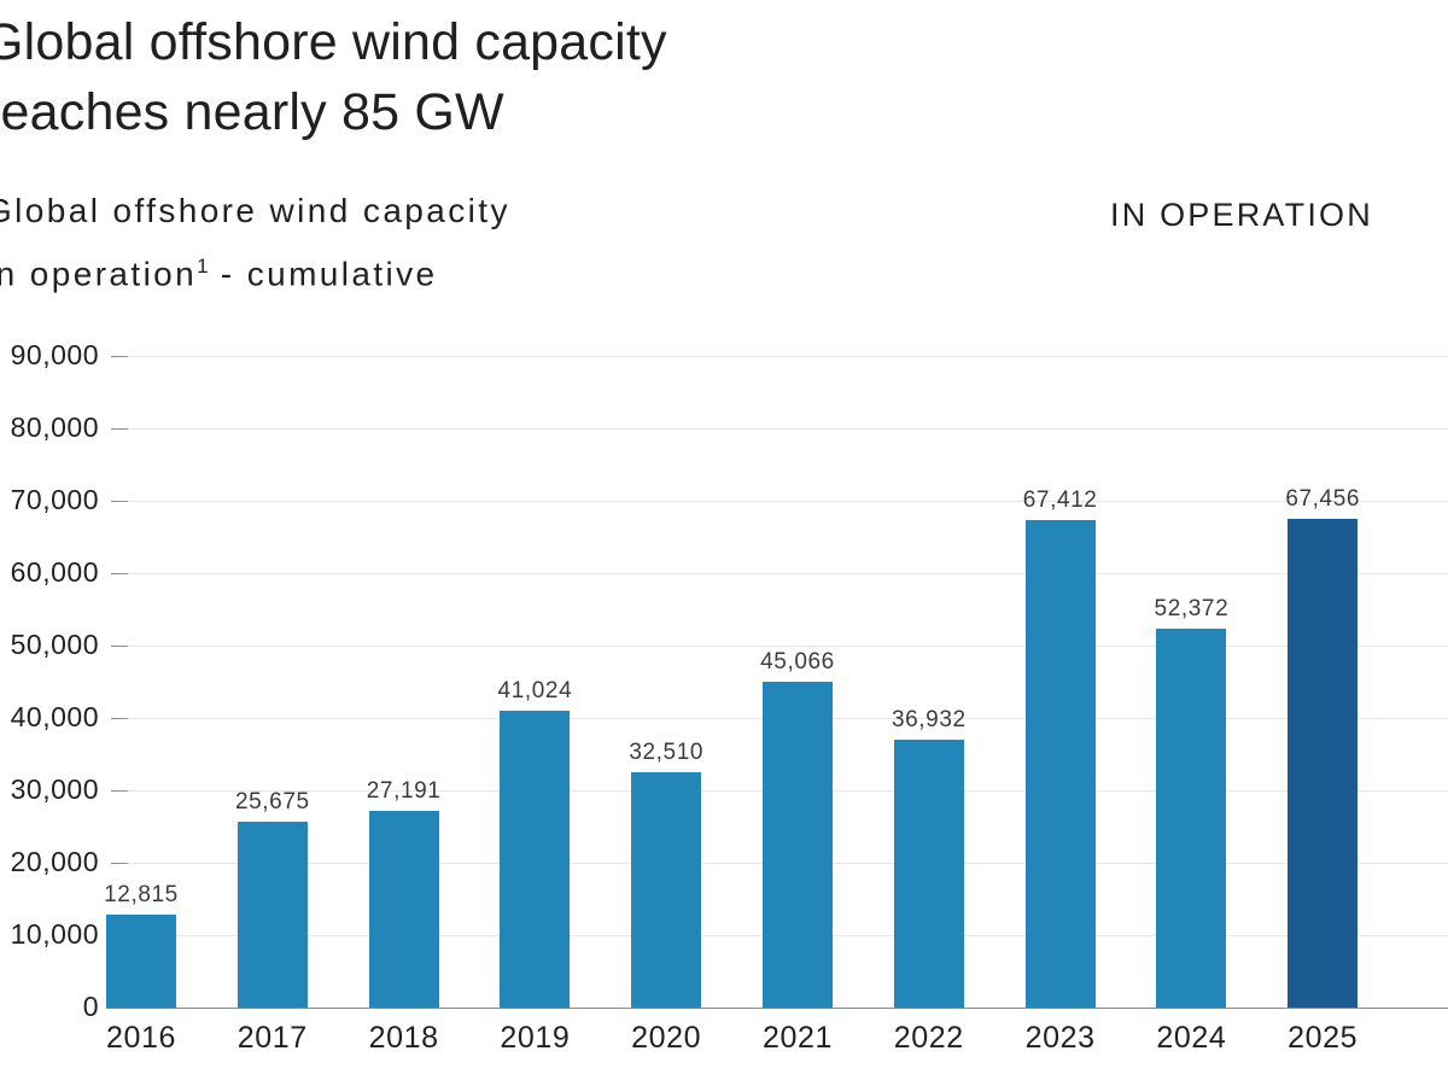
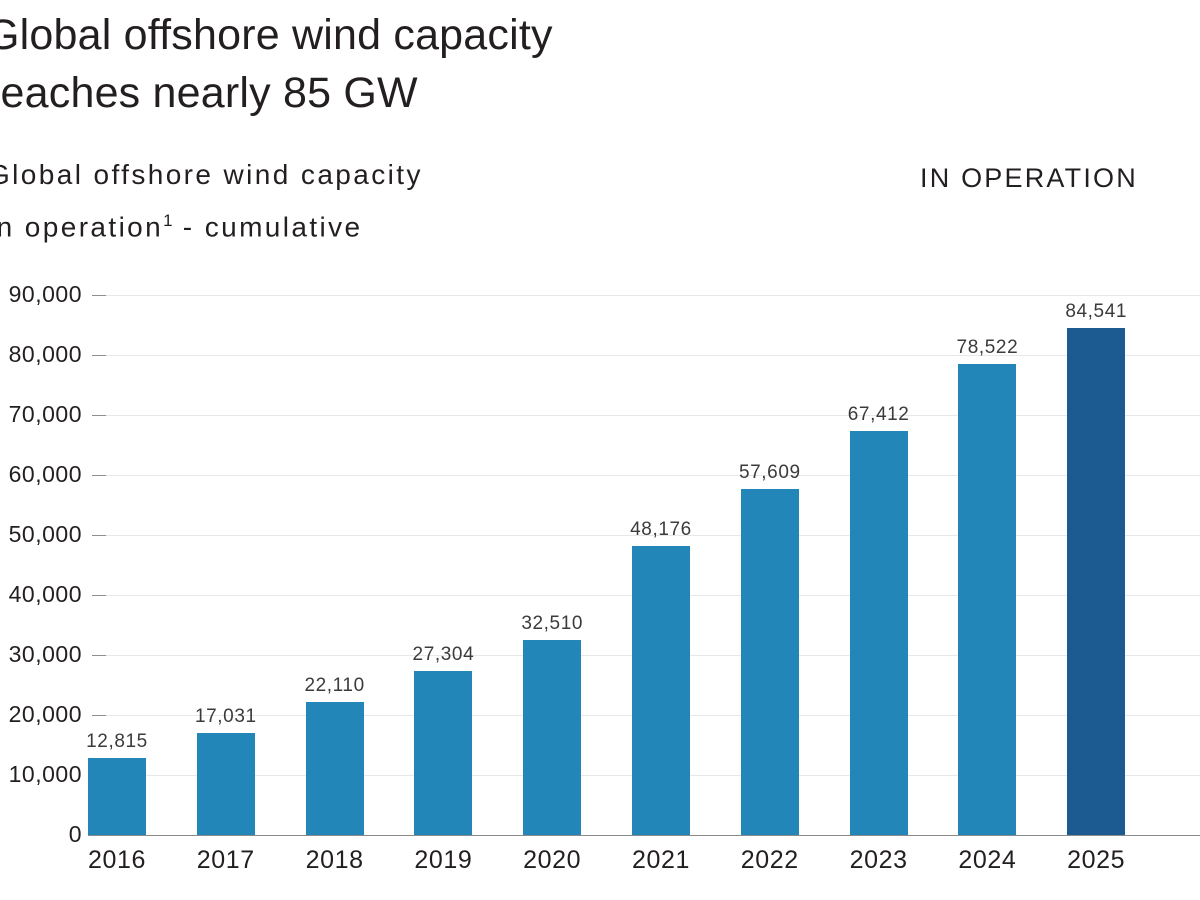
2017: 25,675 -> 17,031
2018: 27,191 -> 22,110
2019: 41,024 -> 27,304
2021: 45,066 -> 48,176
2022: 36,932 -> 57,609
2024: 52,372 -> 78,522
2025: 67,456 -> 84,541
